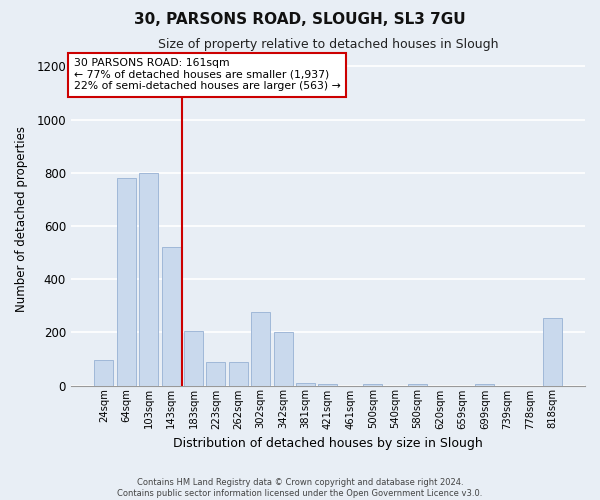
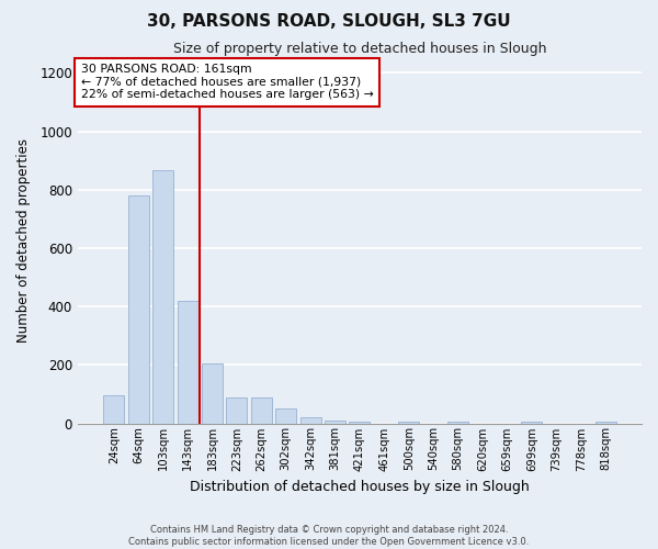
103sqm: 800 -> 865
143sqm: 520 -> 420
302sqm: 275 -> 50
342sqm: 200 -> 20
818sqm: 255 -> 7
